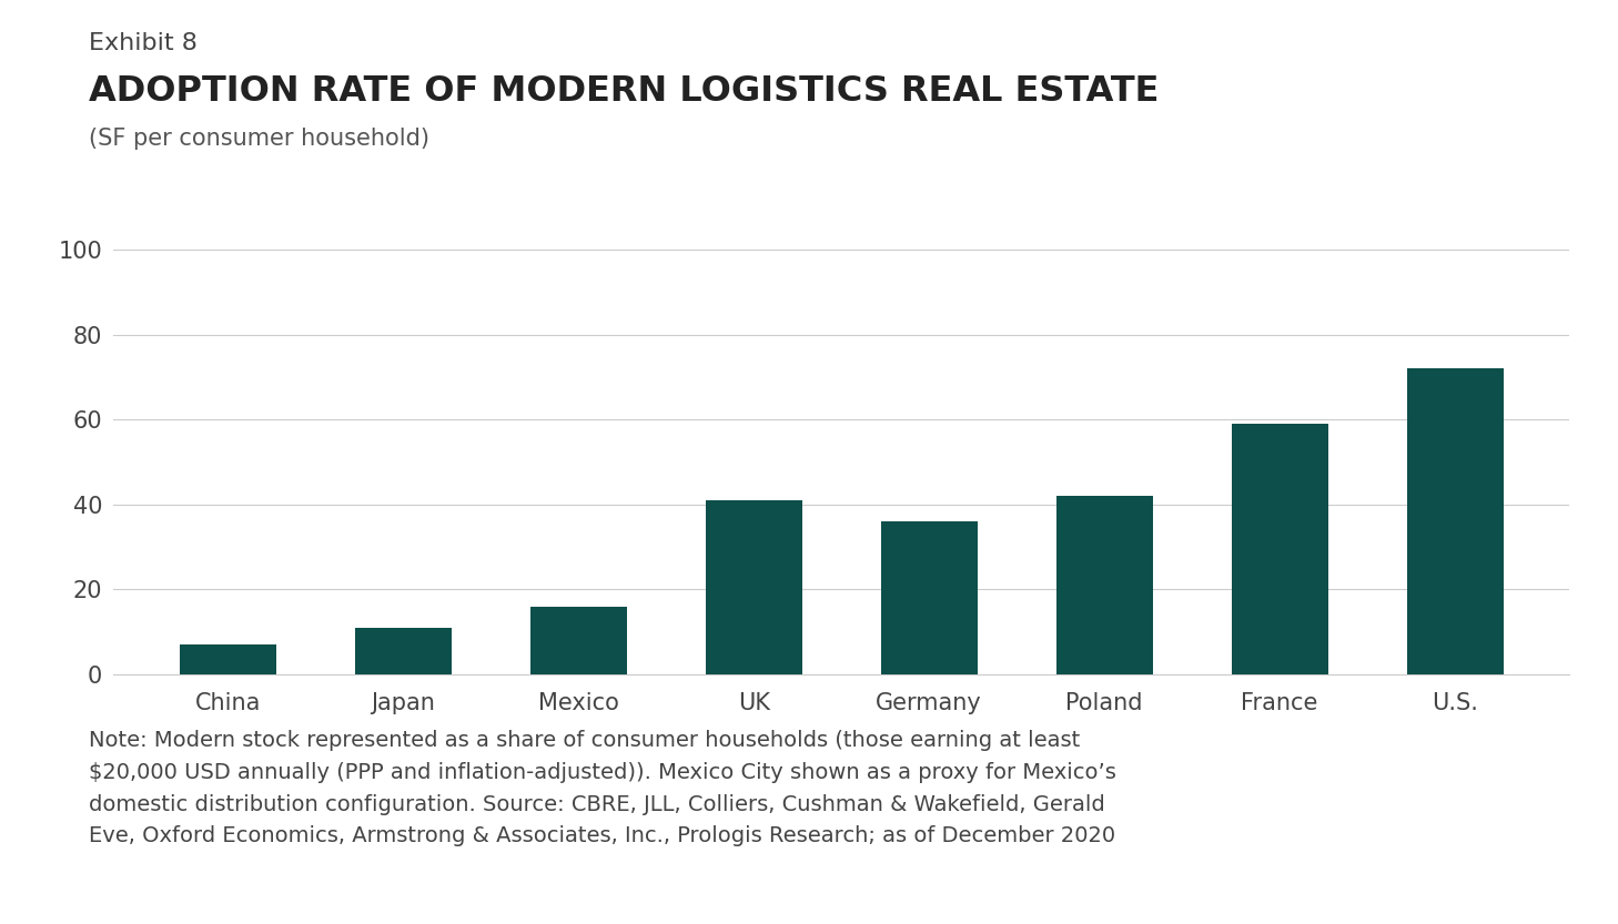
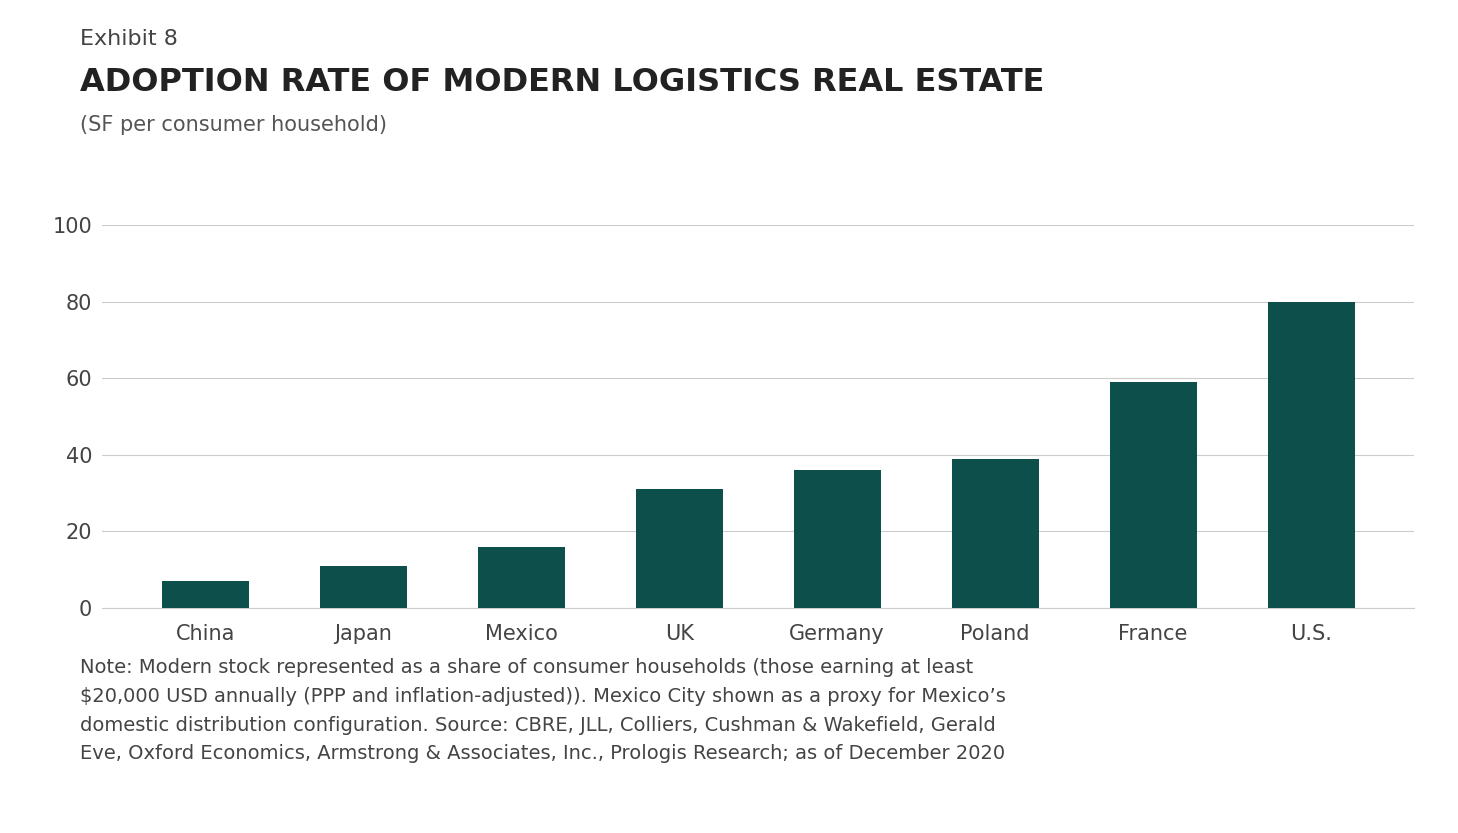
UK: 41 -> 31
Poland: 42 -> 39
U.S.: 72 -> 80
